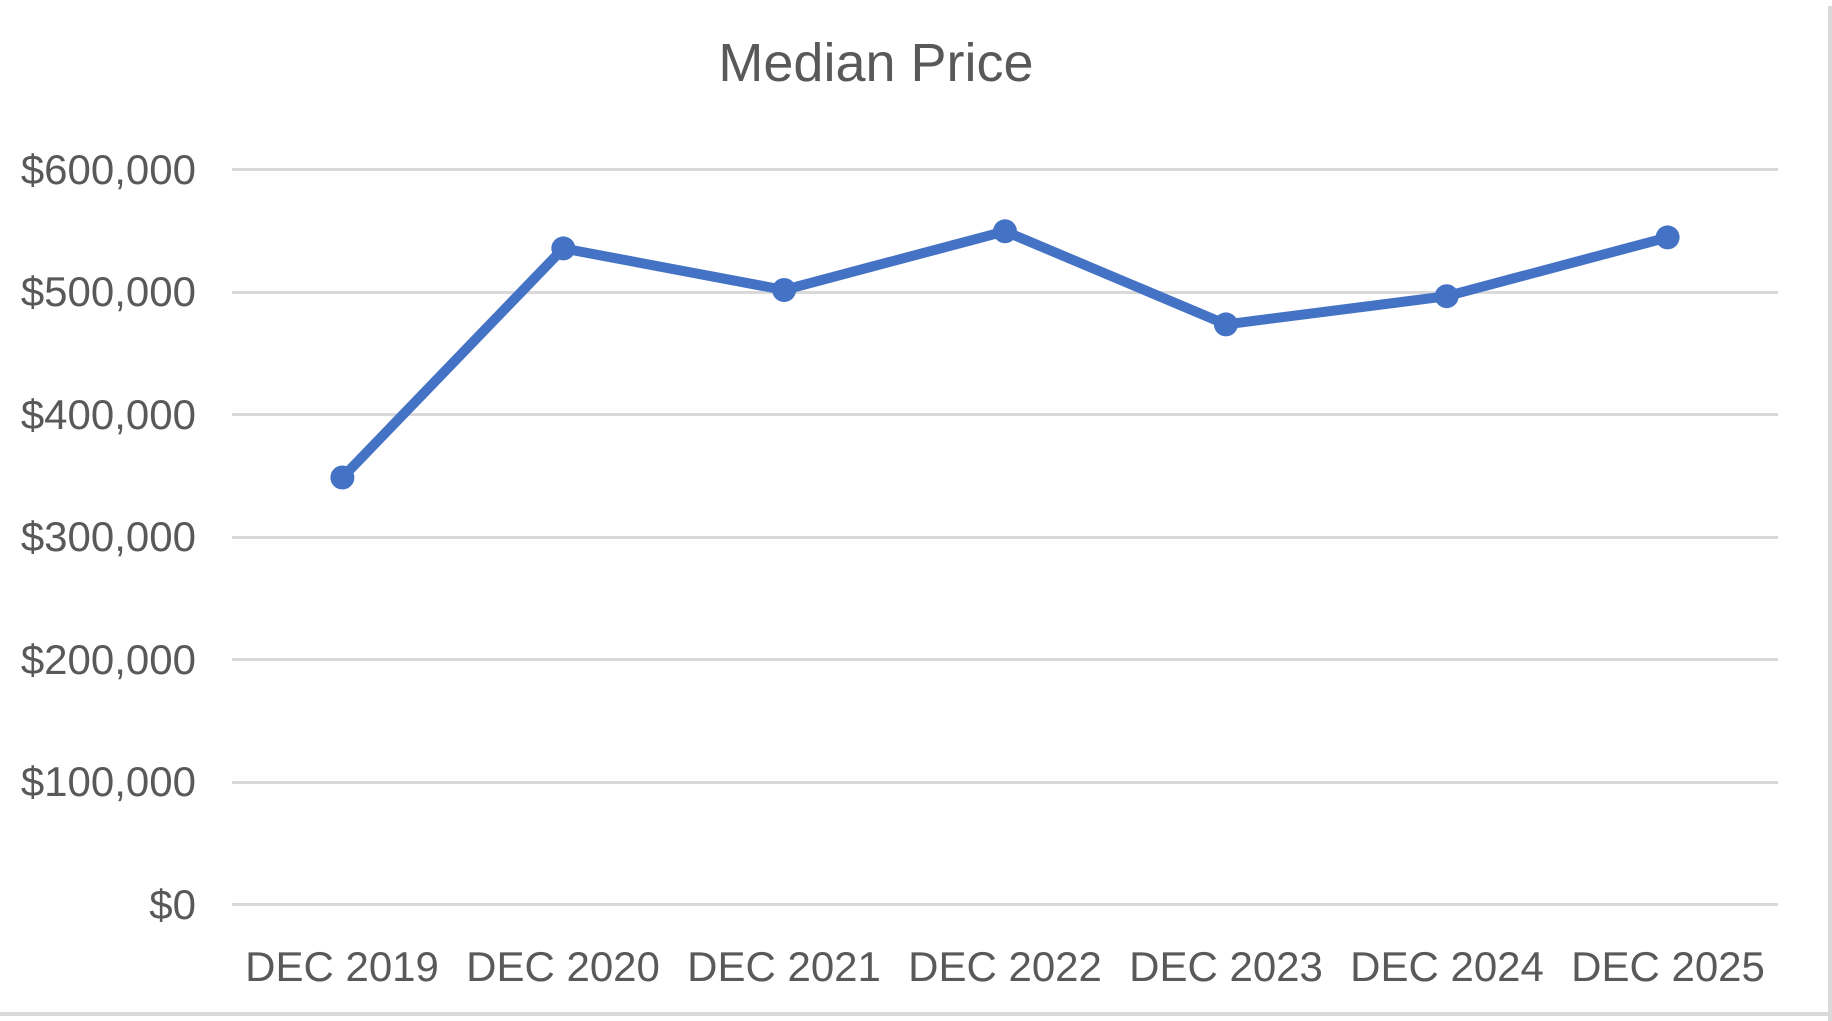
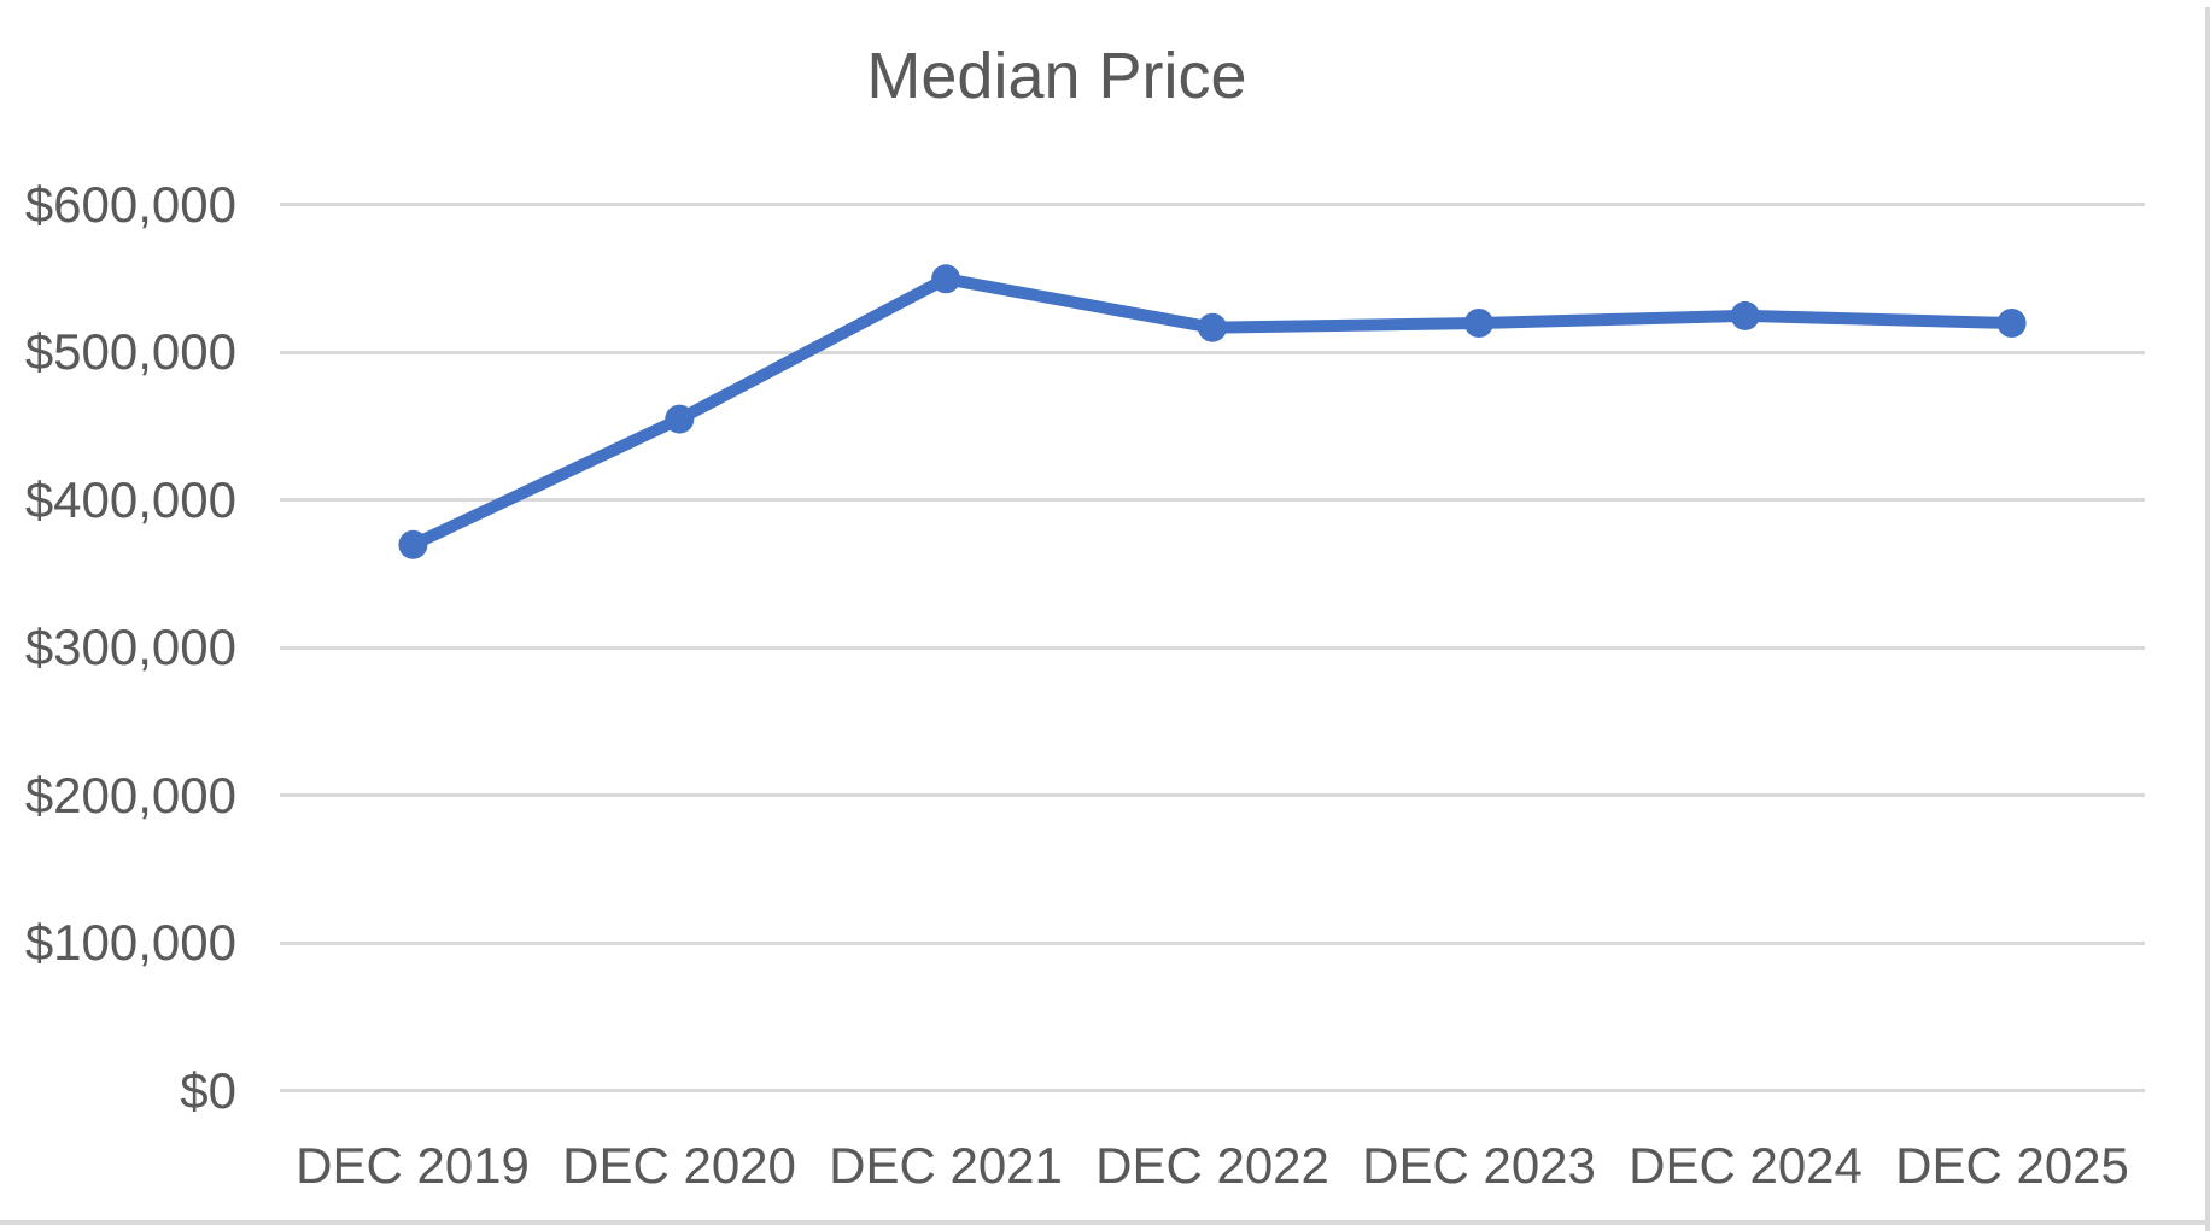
DEC 2019: $349000 -> $370000
DEC 2020: $536000 -> $455000
DEC 2021: $502000 -> $550000
DEC 2022: $550000 -> $517000
DEC 2023: $474000 -> $520000
DEC 2024: $497000 -> $525000
DEC 2025: $545000 -> $520000
